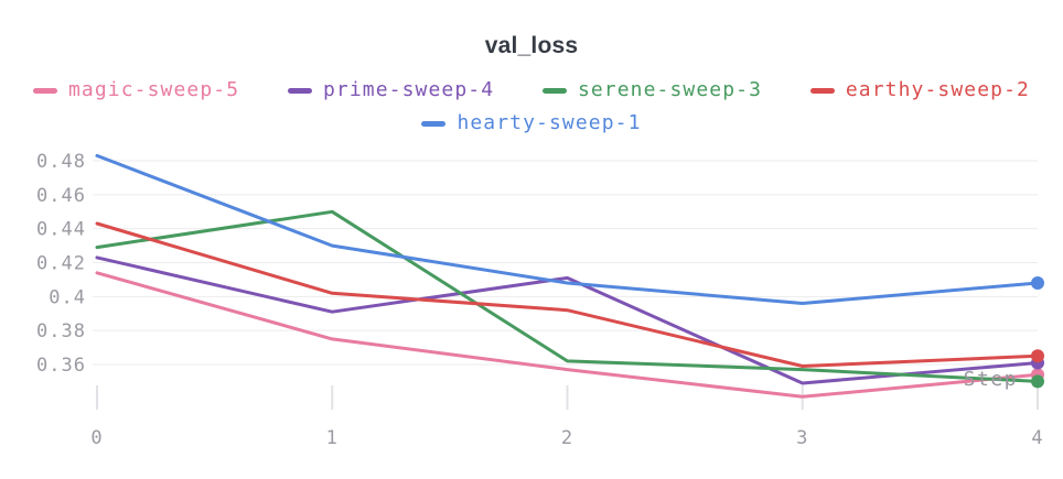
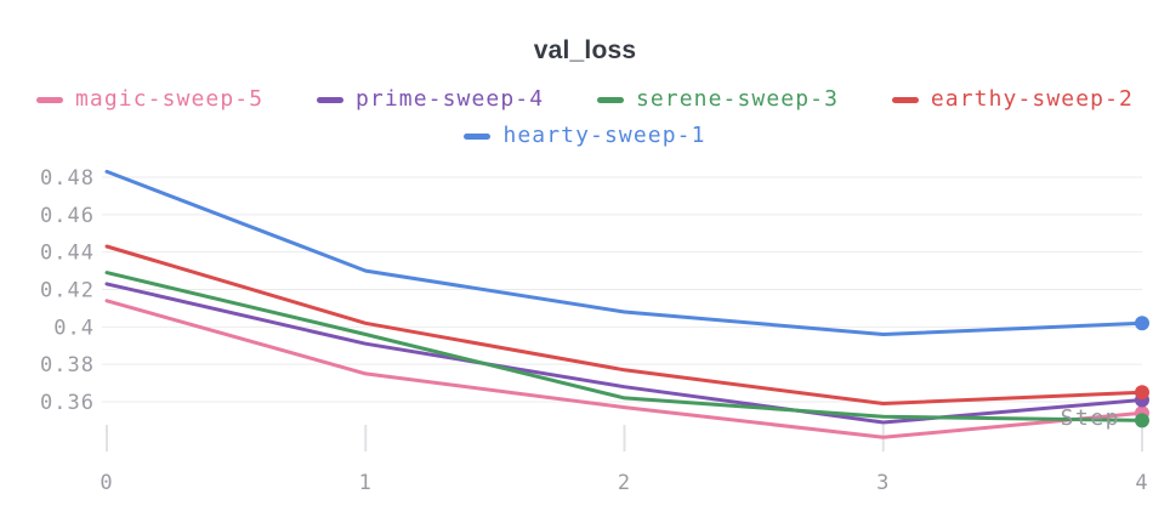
serene-sweep-3/1: 0.450 -> 0.396
earthy-sweep-2/2: 0.392 -> 0.377
prime-sweep-4/2: 0.411 -> 0.368
serene-sweep-3/3: 0.357 -> 0.352
hearty-sweep-1/4: 0.408 -> 0.402
